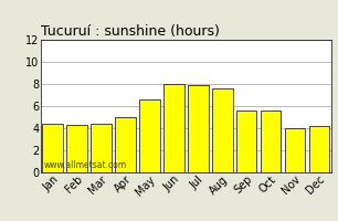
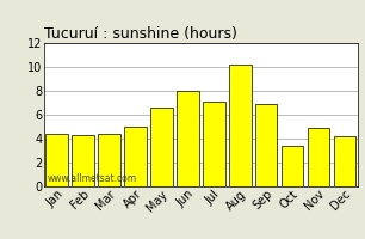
Jul: 7.9 -> 7.1
Aug: 7.6 -> 10.2
Sep: 5.6 -> 6.9
Oct: 5.6 -> 3.4
Nov: 4.0 -> 4.9
